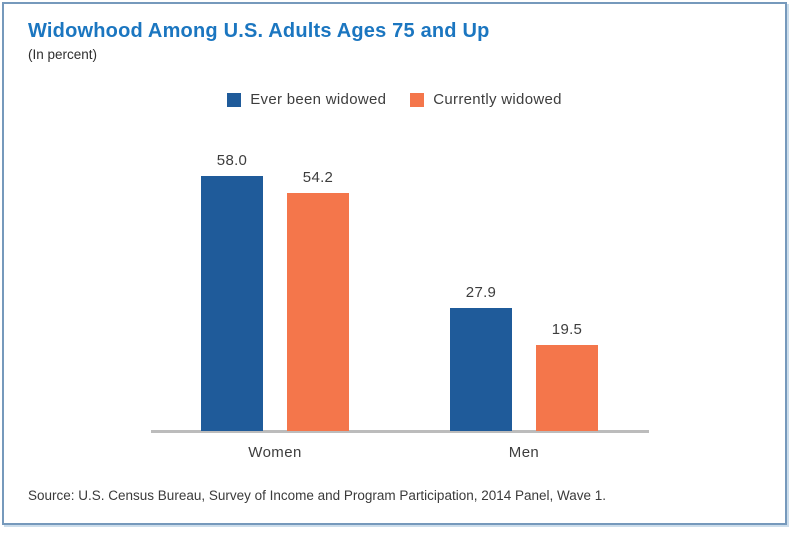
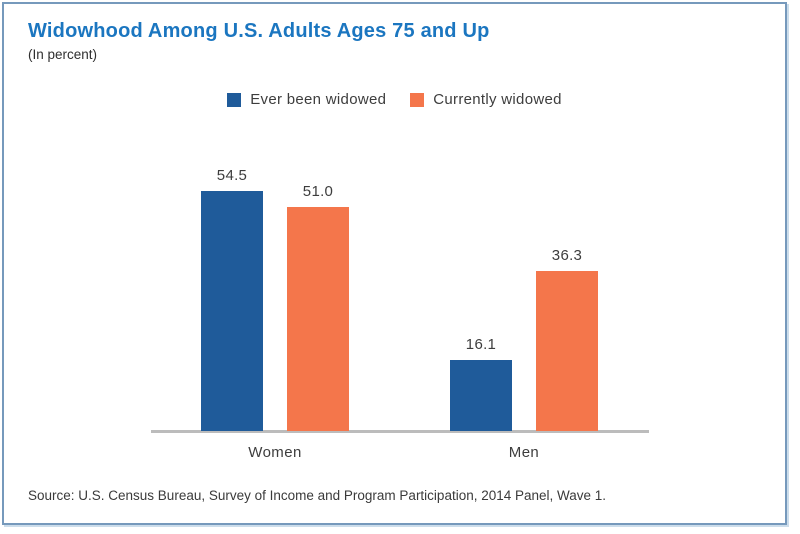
Ever been widowed/Women: 58.0 -> 54.5
Currently widowed/Women: 54.2 -> 51.0
Ever been widowed/Men: 27.9 -> 16.1
Currently widowed/Men: 19.5 -> 36.3
